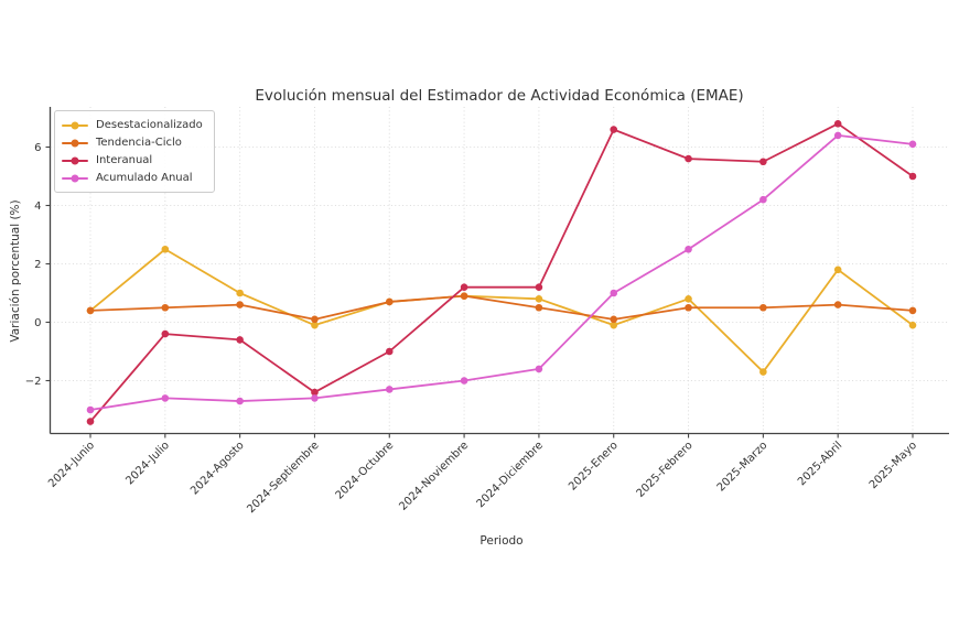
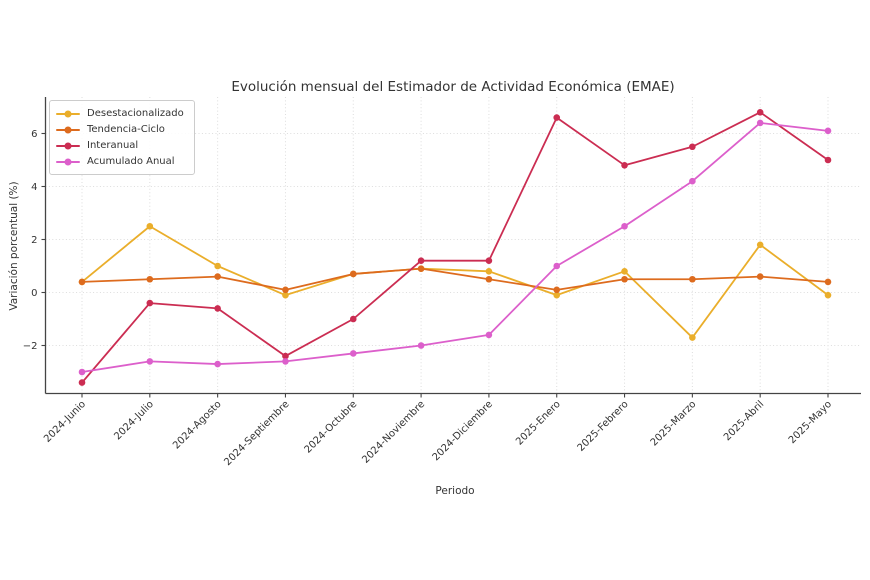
Interanual/2025-Febrero: 5.6 -> 4.8
